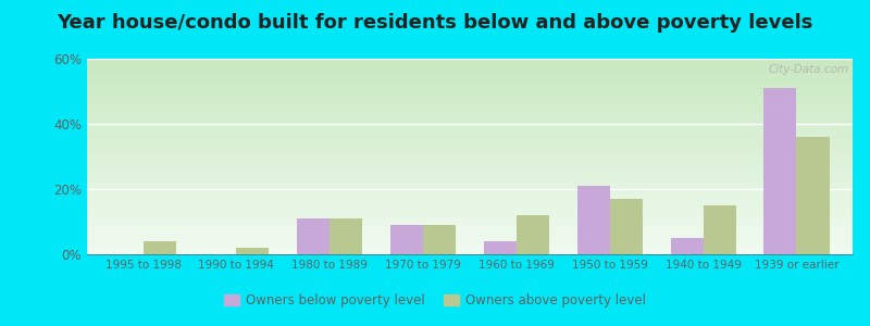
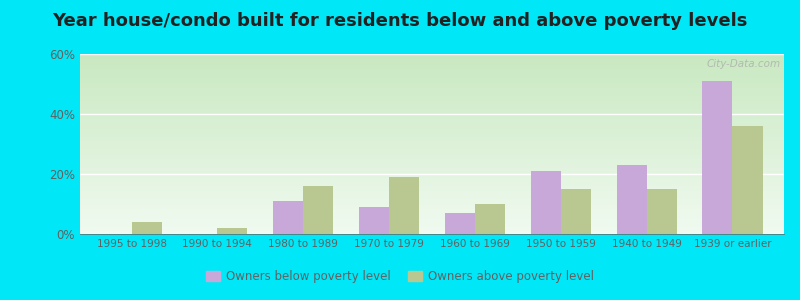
Owners above poverty level/1980 to 1989: 11% -> 16%
Owners above poverty level/1970 to 1979: 9% -> 19%
Owners below poverty level/1960 to 1969: 4% -> 7%
Owners above poverty level/1960 to 1969: 12% -> 10%
Owners above poverty level/1950 to 1959: 17% -> 15%
Owners below poverty level/1940 to 1949: 5% -> 23%
